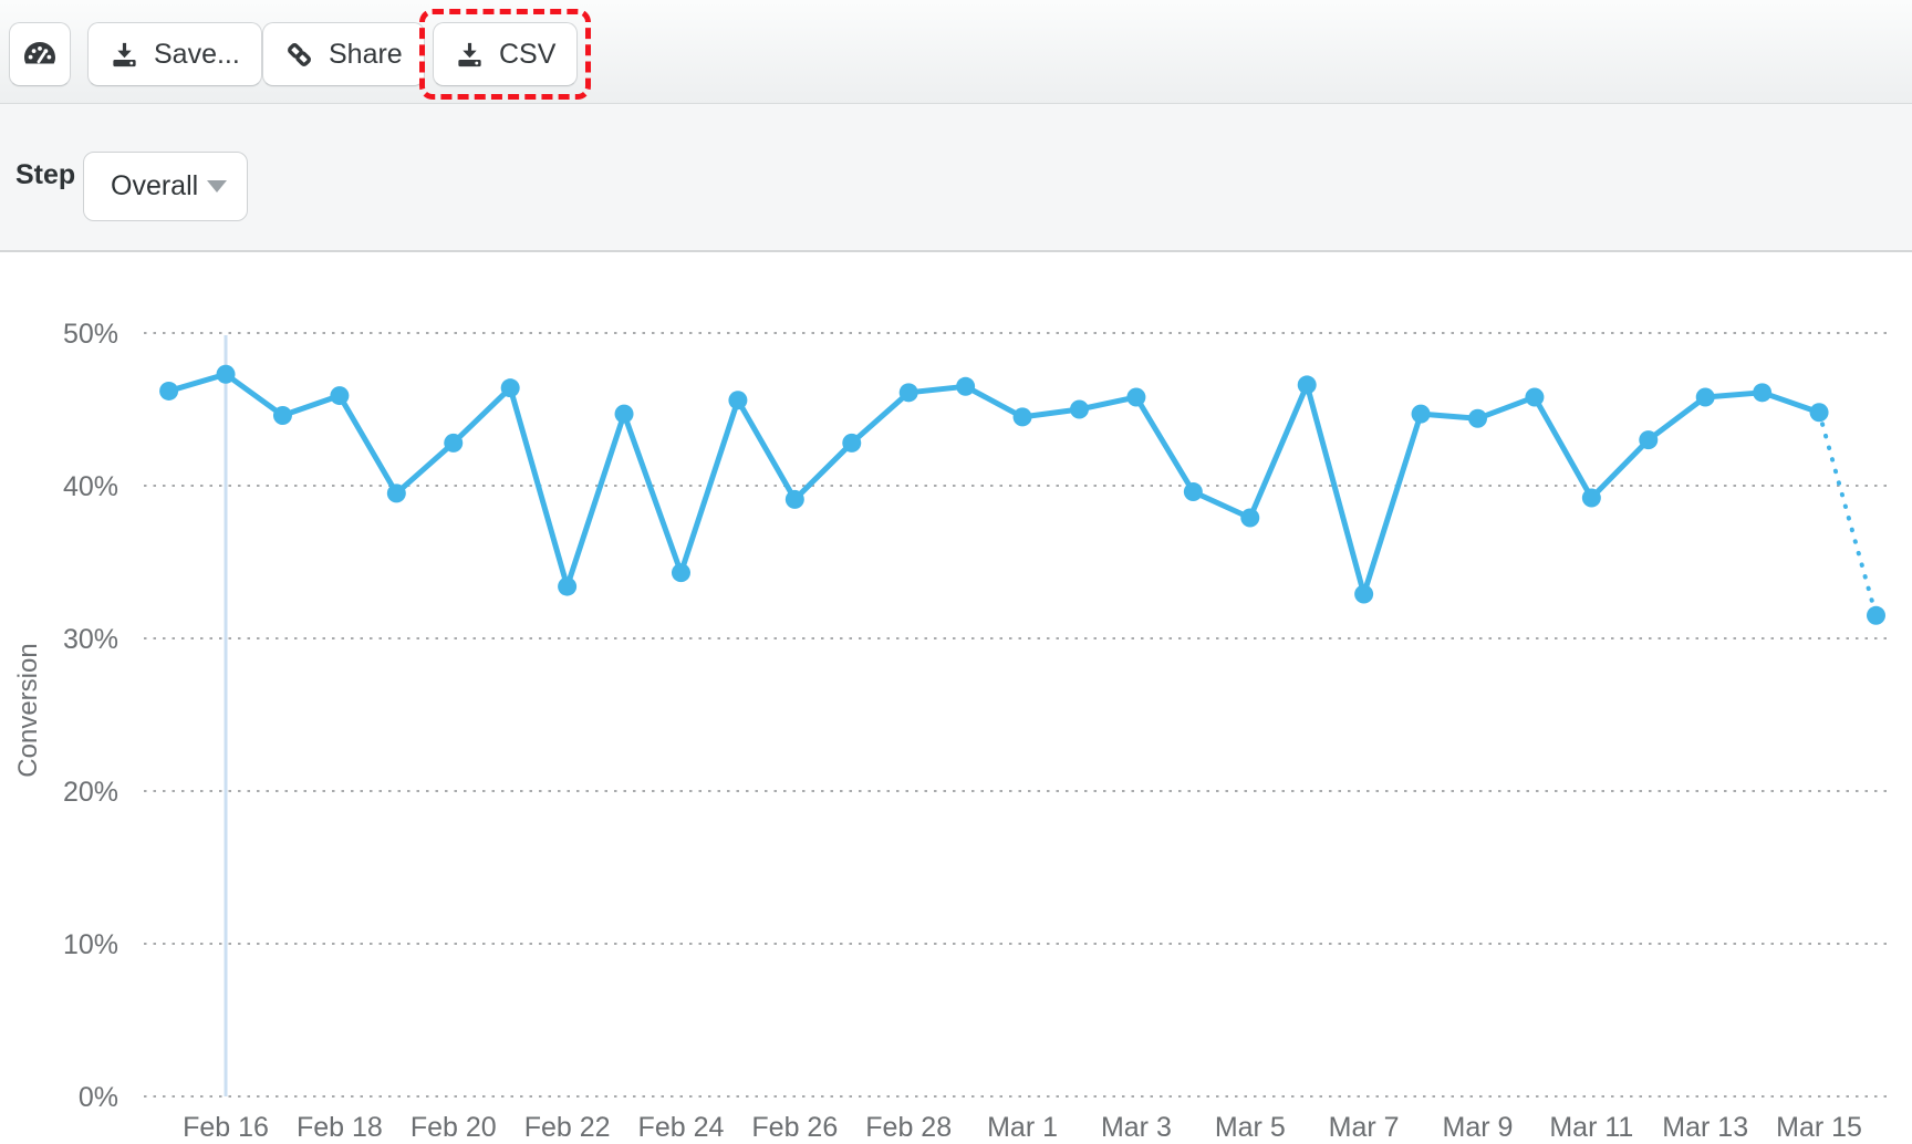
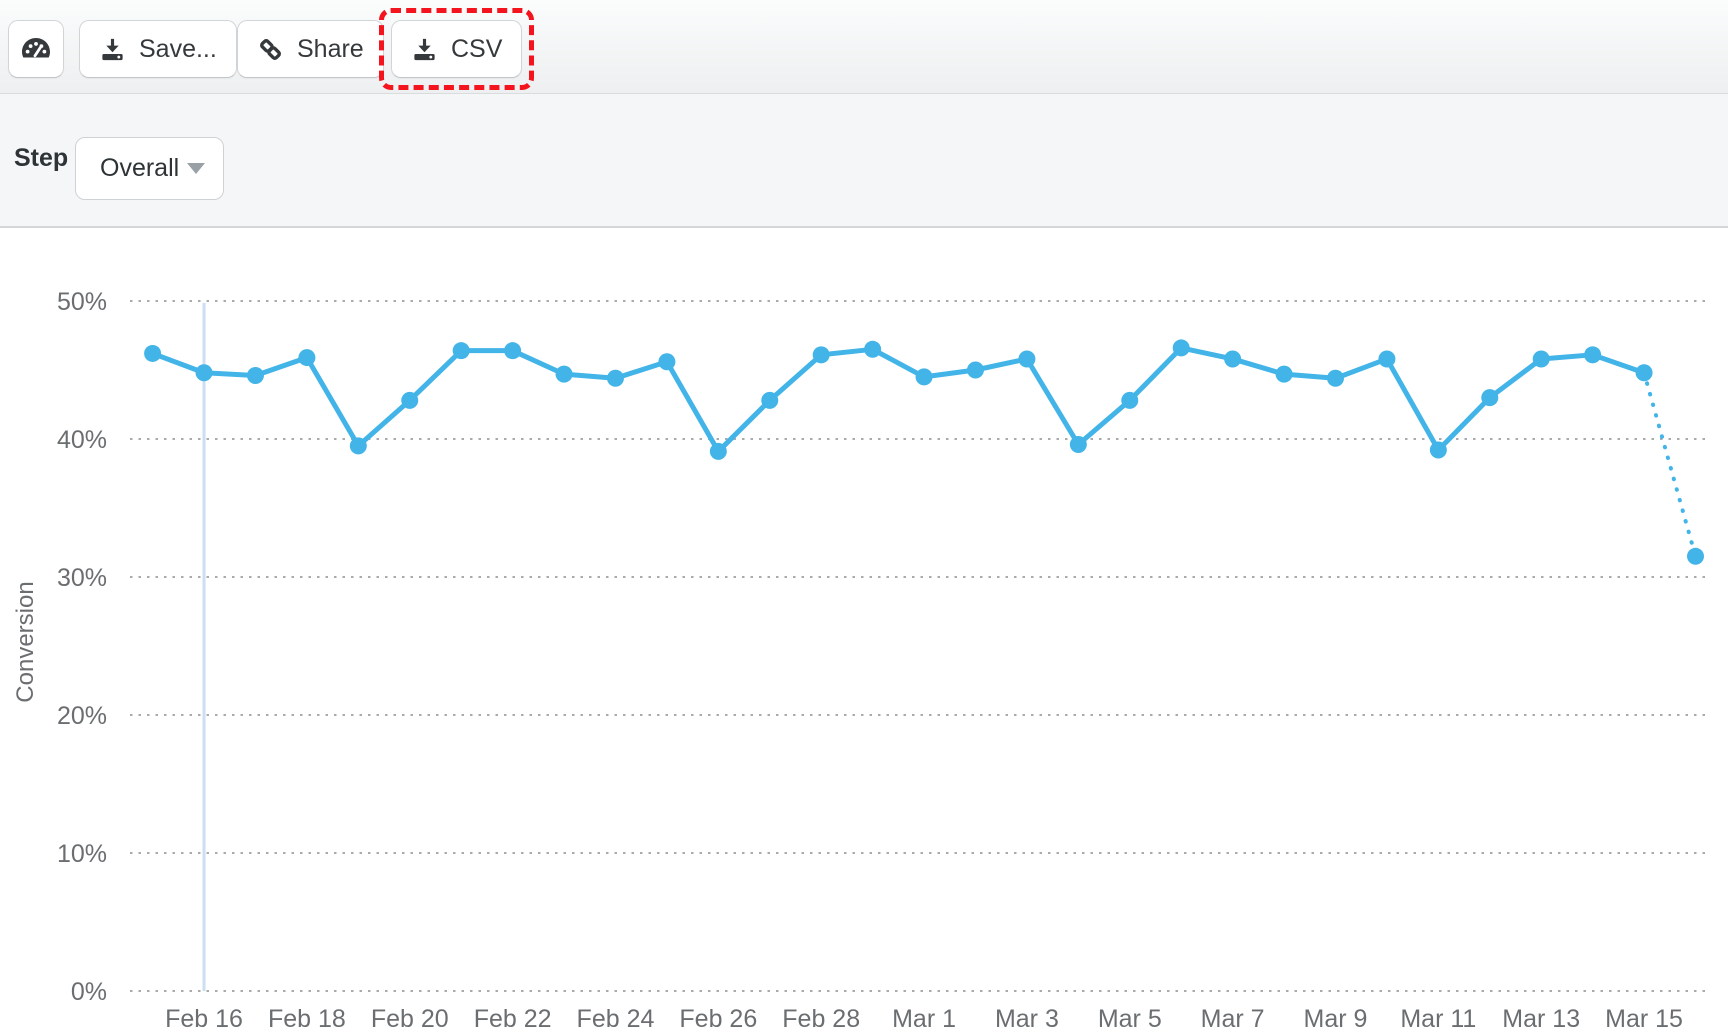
Feb 16: 47.3% -> 44.8%
Feb 22: 33.4% -> 46.4%
Feb 24: 34.3% -> 44.4%
Mar 5: 37.9% -> 42.8%
Mar 7: 32.9% -> 45.8%
